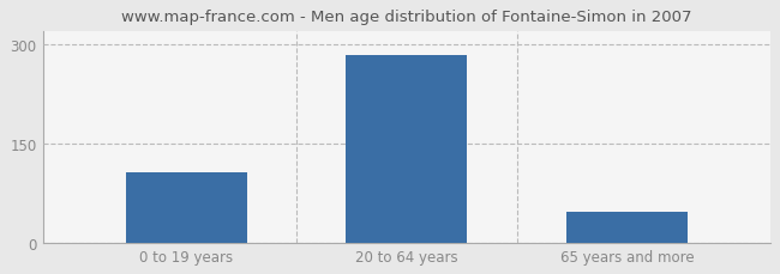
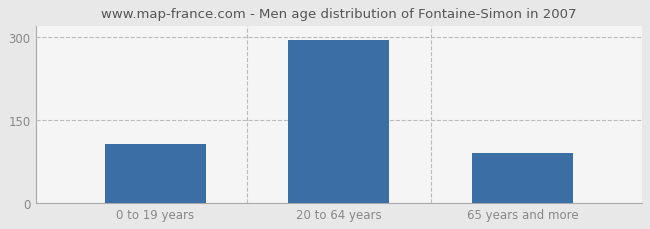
20 to 64 years: 283 -> 294
65 years and more: 47 -> 90
